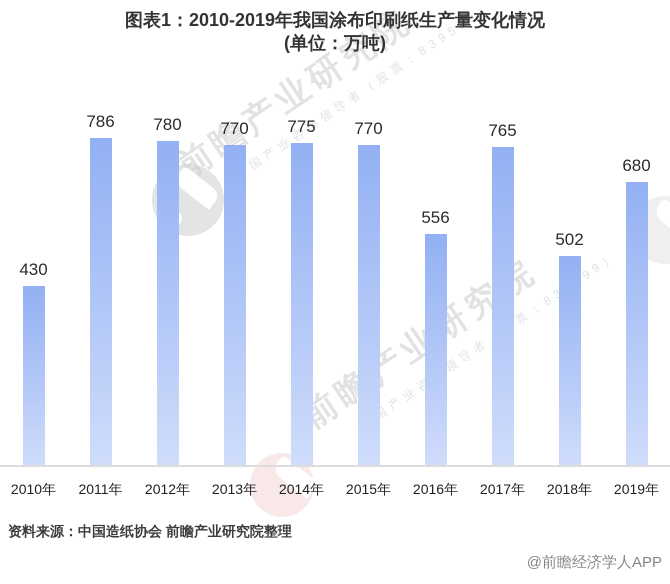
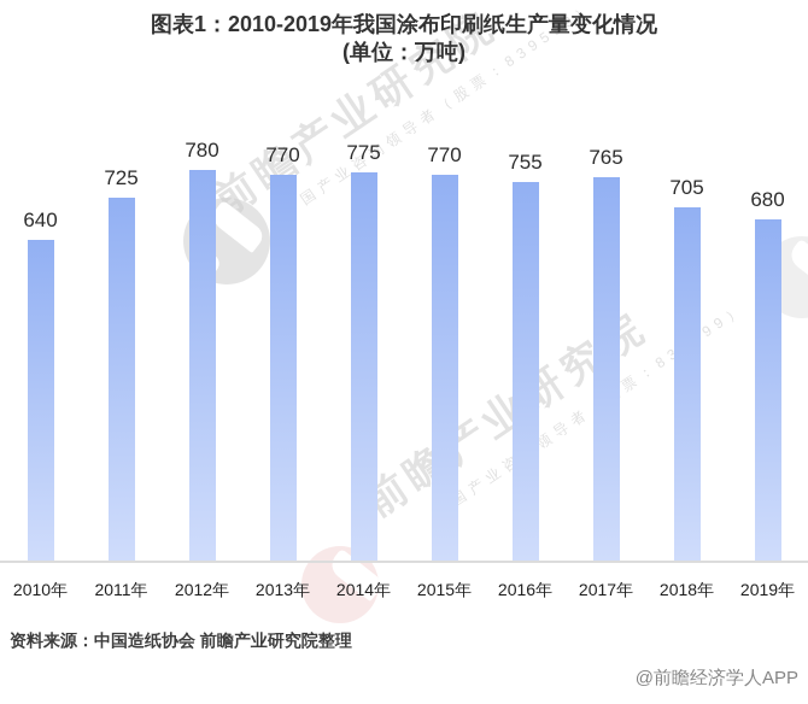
2010年: 430 -> 640
2011年: 786 -> 725
2016年: 556 -> 755
2018年: 502 -> 705
